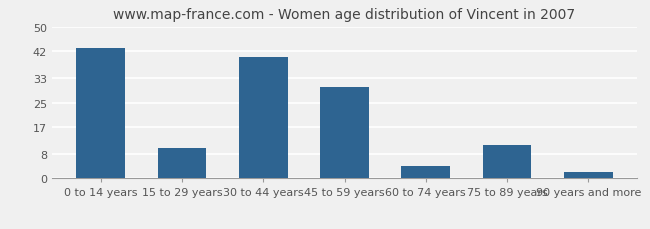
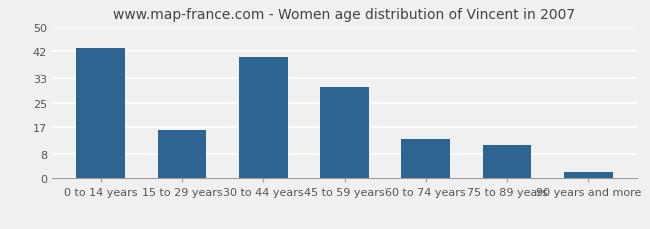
15 to 29 years: 10 -> 16
60 to 74 years: 4 -> 13
